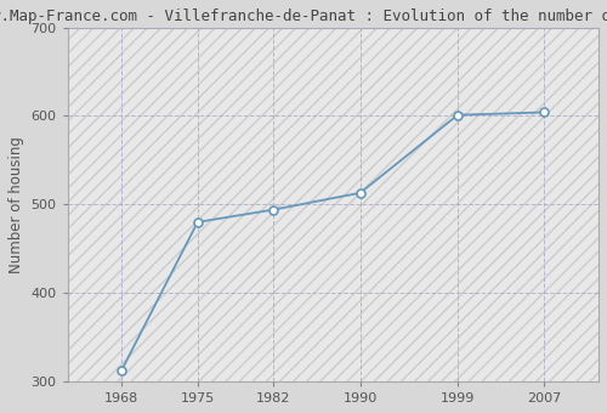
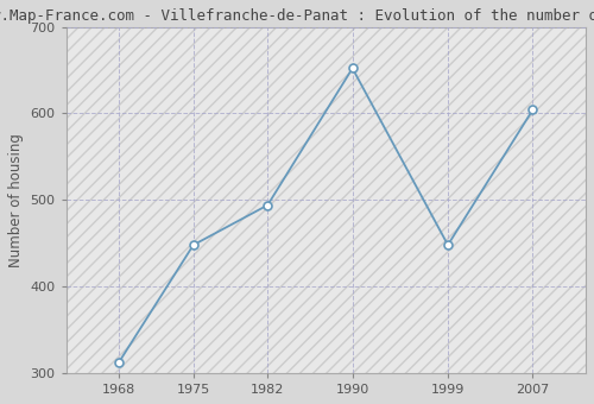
1975: 480 -> 448
1990: 513 -> 652
1999: 601 -> 448
